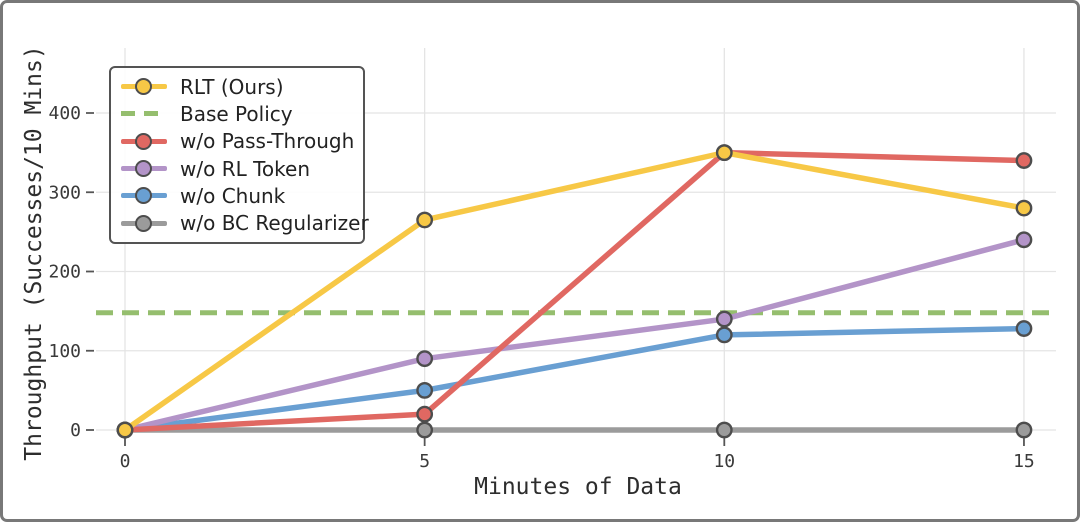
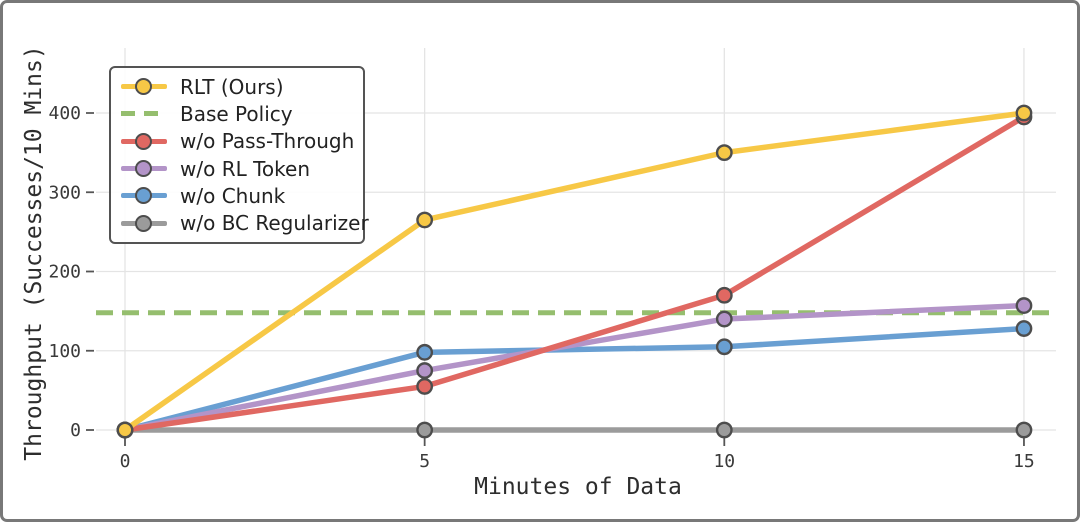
Base Policy/5: 230 -> 150
w/o Pass-Through/5: 20 -> 60
w/o RL Token/5: 90 -> 80
w/o Chunk/5: 50 -> 100
w/o Pass-Through/10: 350 -> 170
w/o Chunk/10: 120 -> 100
RLT (Ours)/15: 280 -> 400
Base Policy/15: 260 -> 150
w/o Pass-Through/15: 340 -> 400
w/o RL Token/15: 240 -> 160
